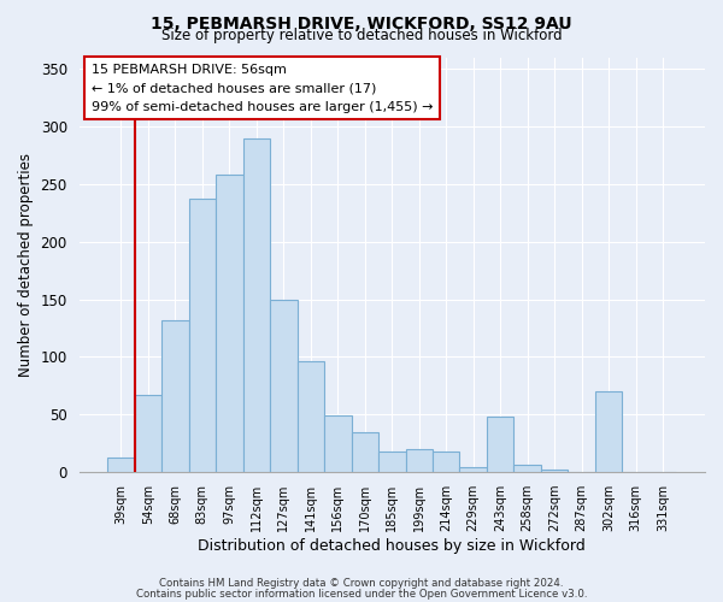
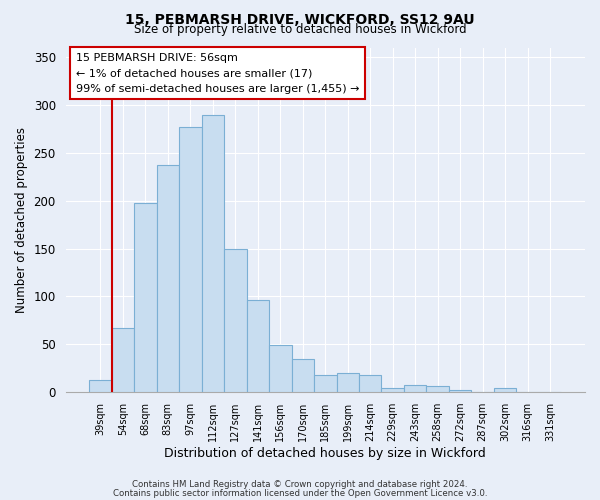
68sqm: 132 -> 198
97sqm: 258 -> 277
243sqm: 48 -> 8
302sqm: 70 -> 4
